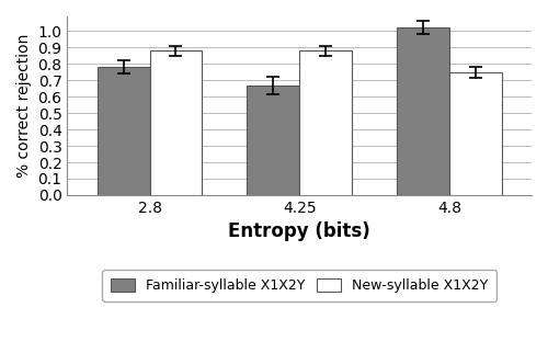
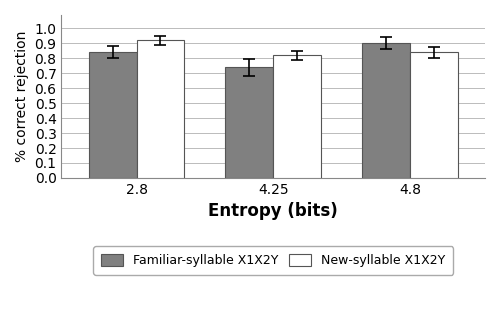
Familiar-syllable X1X2Y/2.8: 0.78 -> 0.84
New-syllable X1X2Y/2.8: 0.88 -> 0.92
Familiar-syllable X1X2Y/4.25: 0.67 -> 0.74
New-syllable X1X2Y/4.25: 0.88 -> 0.82
Familiar-syllable X1X2Y/4.8: 1.02 -> 0.90
New-syllable X1X2Y/4.8: 0.75 -> 0.84
